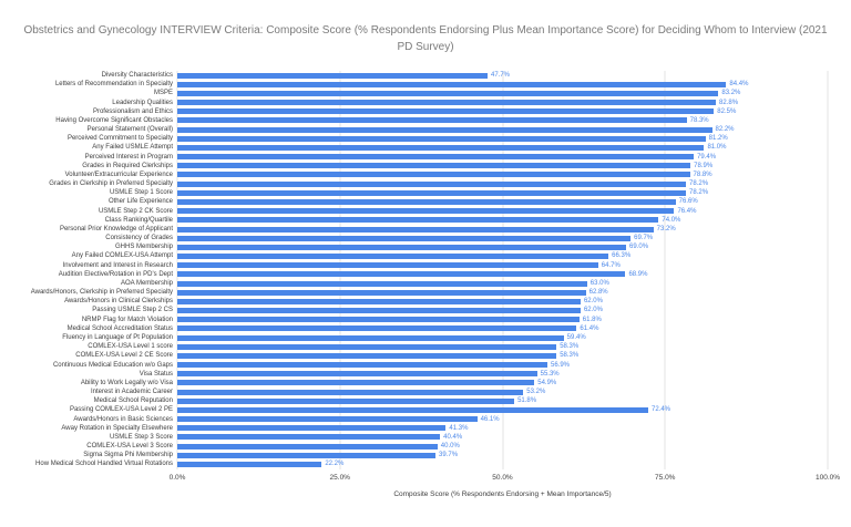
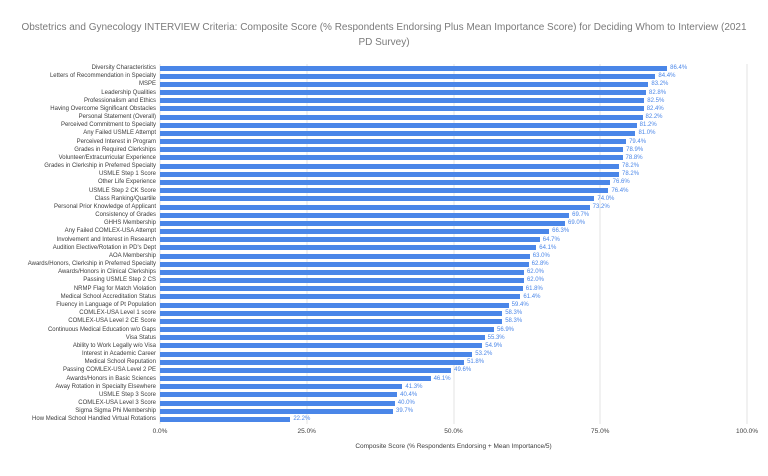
Diversity Characteristics: 47.7% -> 86.4%
Having Overcome Significant Obstacles: 78.3% -> 82.4%
Audition Elective/Rotation in PD's Dept: 68.9% -> 64.1%
Passing COMLEX-USA Level 2 PE: 72.4% -> 49.6%
